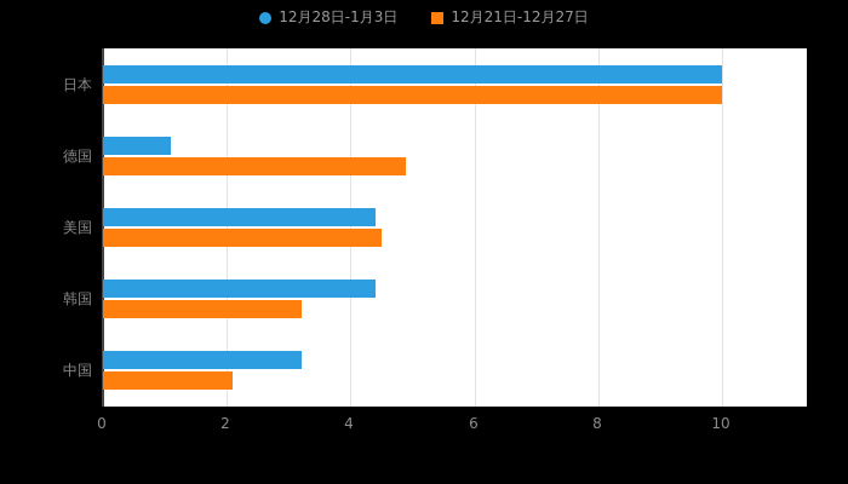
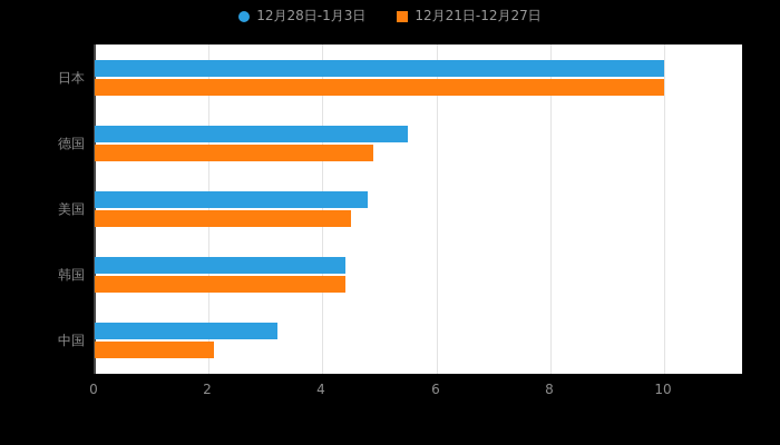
12月28日-1月3日/德国: 1.1 -> 5.5
12月28日-1月3日/美国: 4.4 -> 4.8
12月21日-12月27日/韩国: 3.2 -> 4.4
